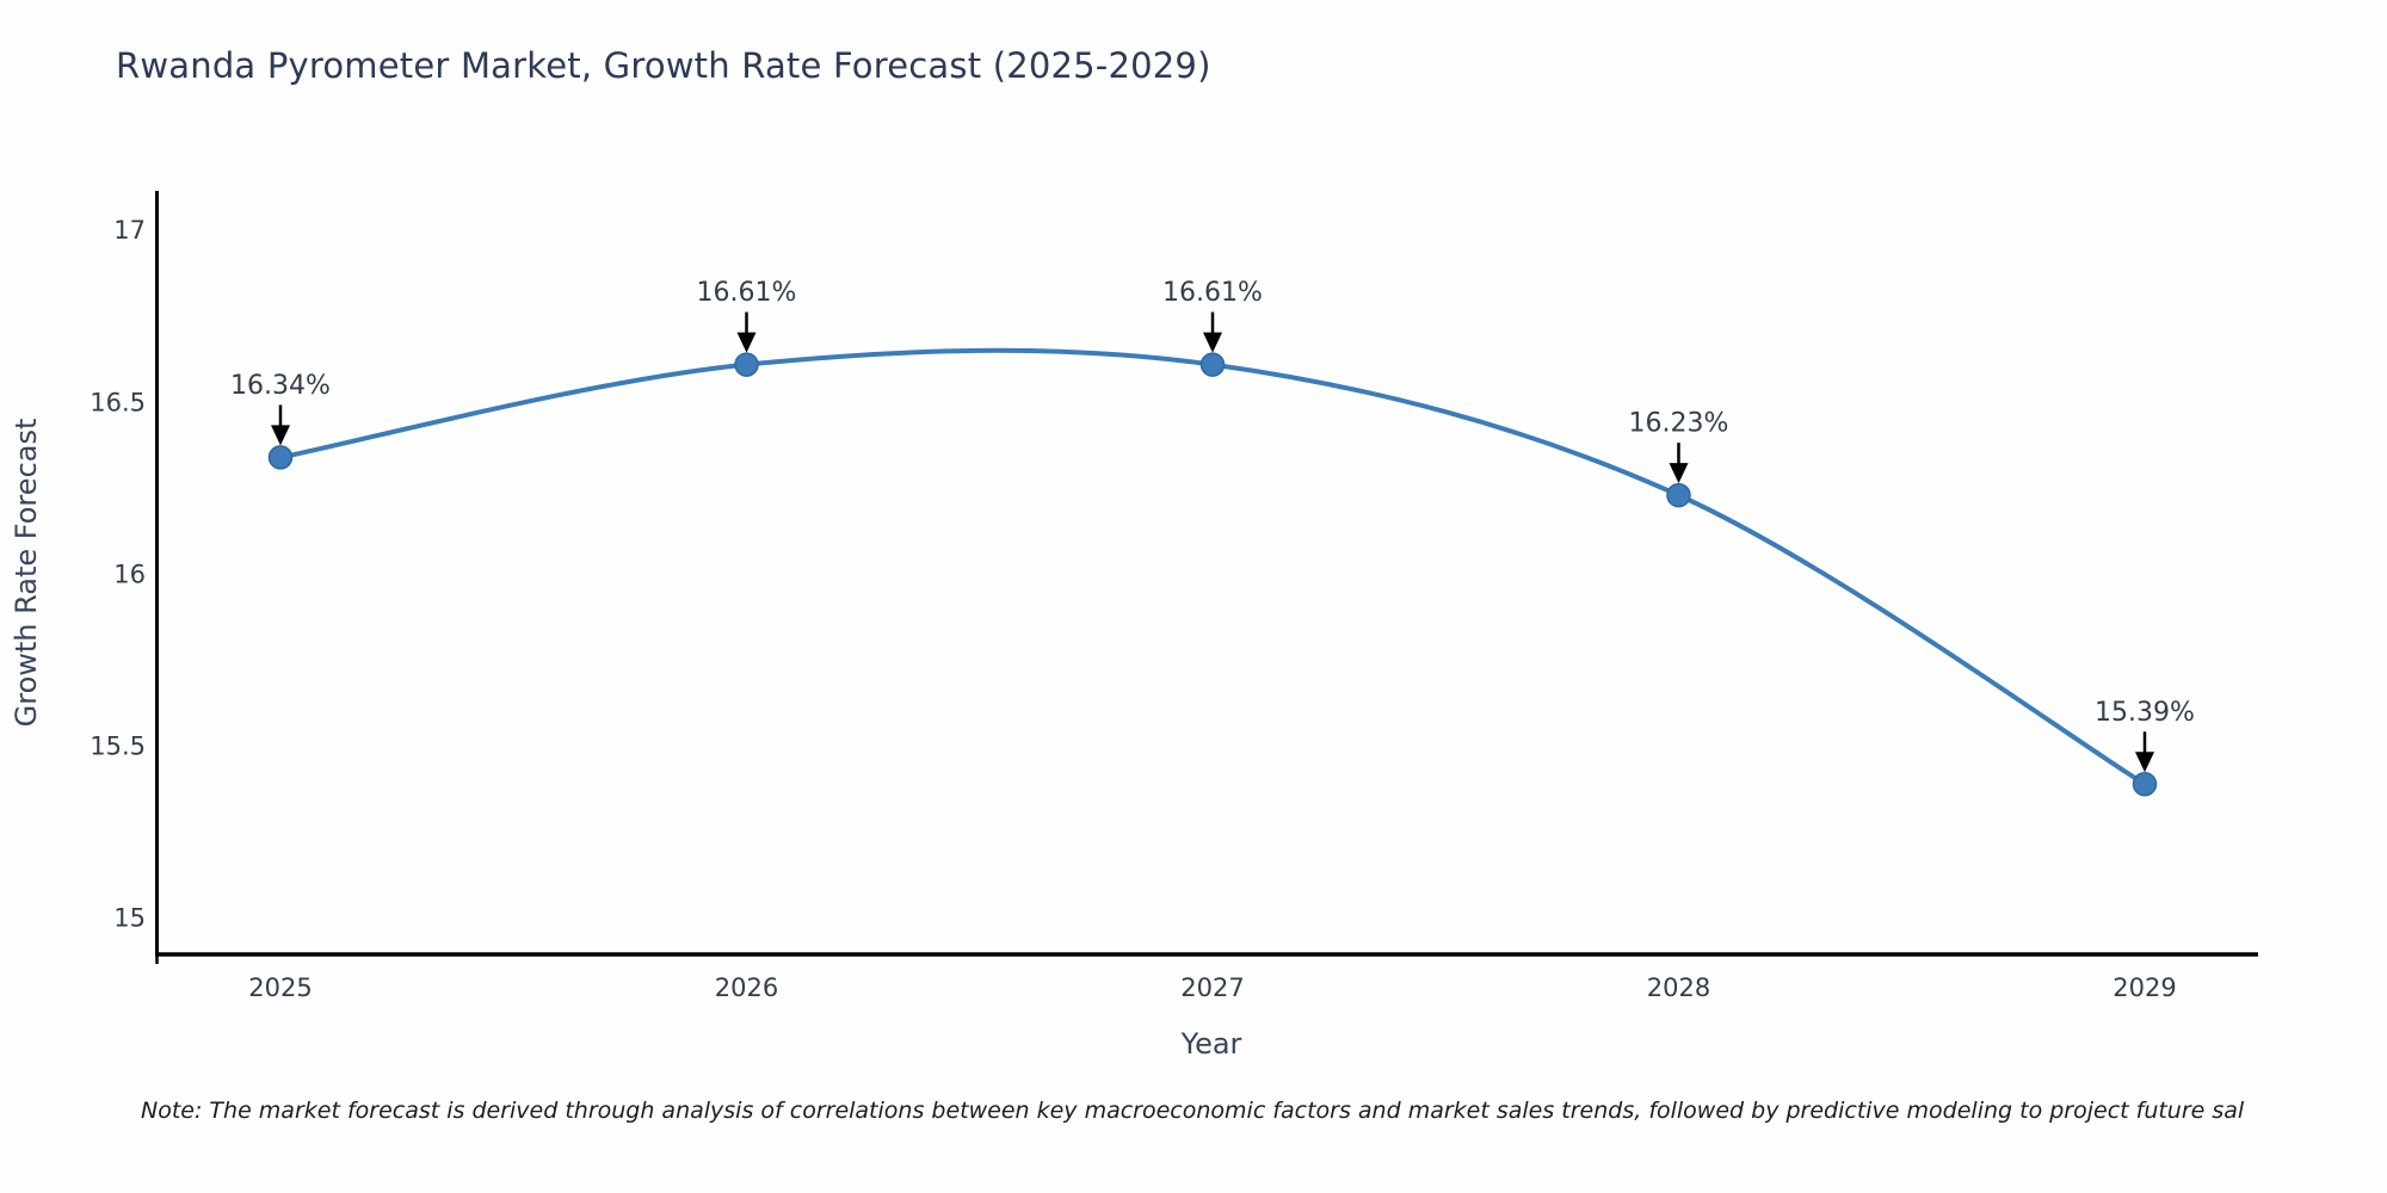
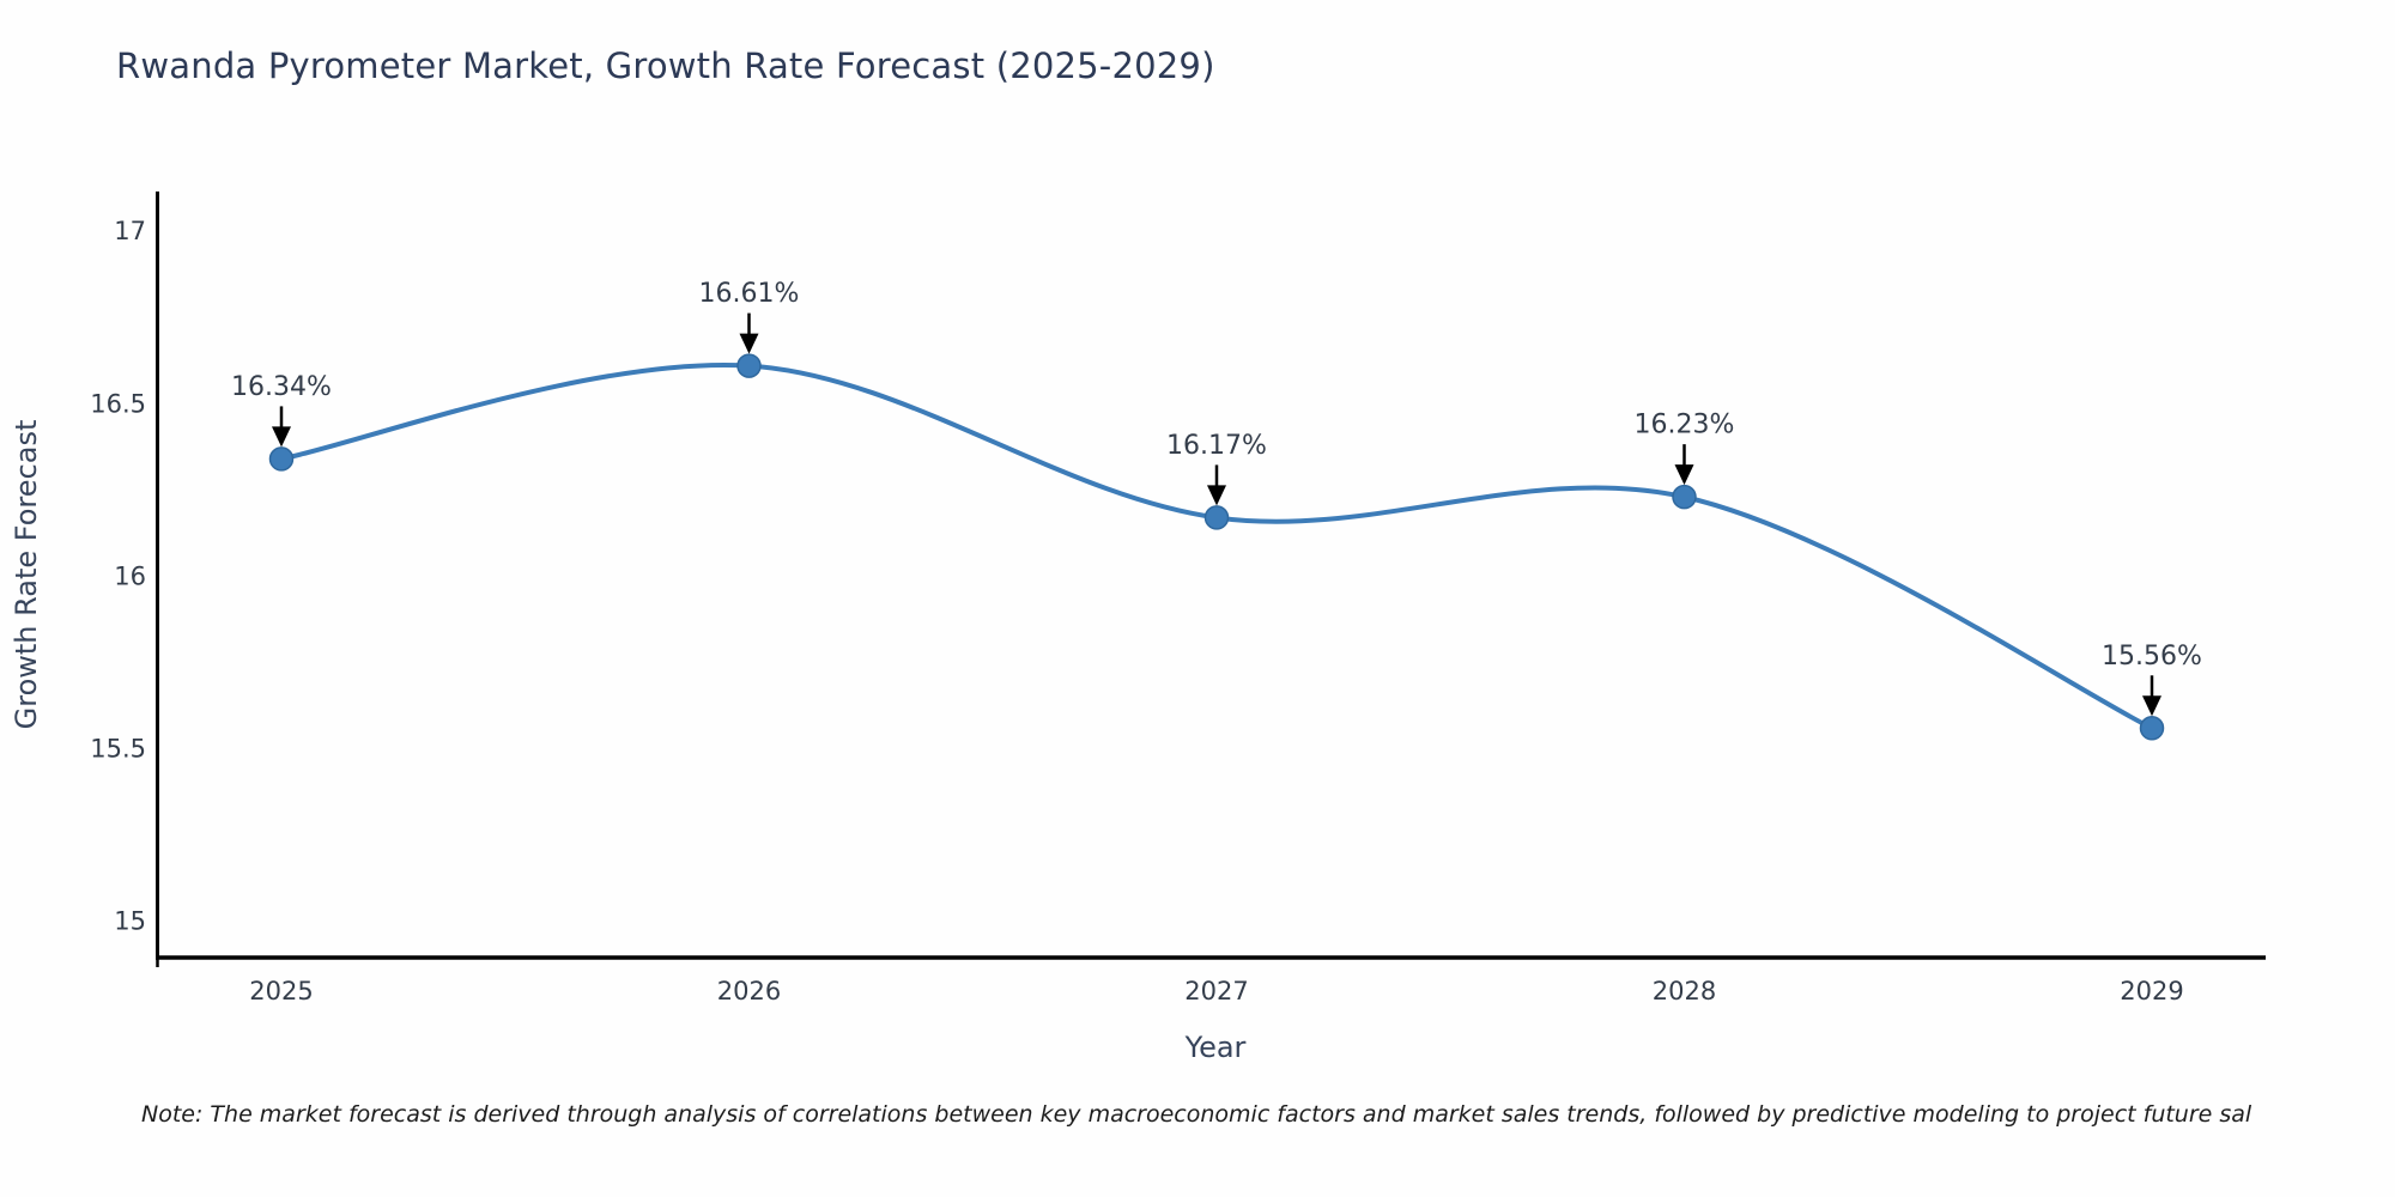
2027: 16.61% -> 16.17%
2029: 15.39% -> 15.56%
